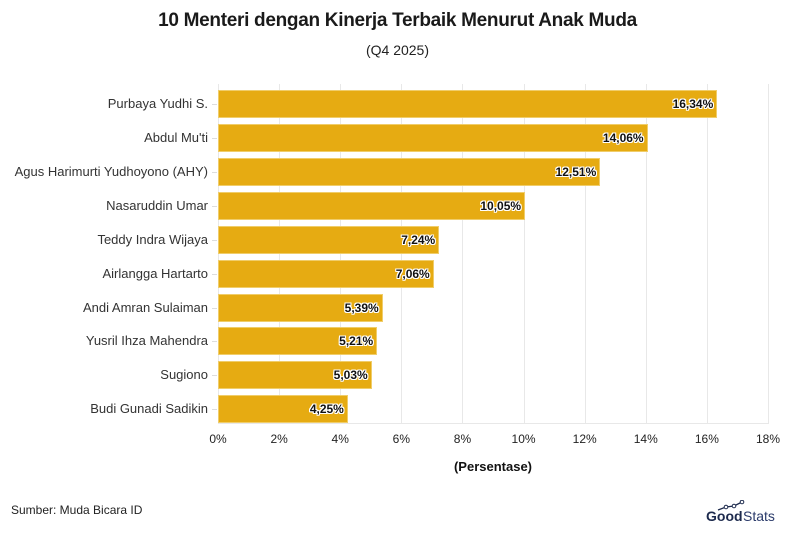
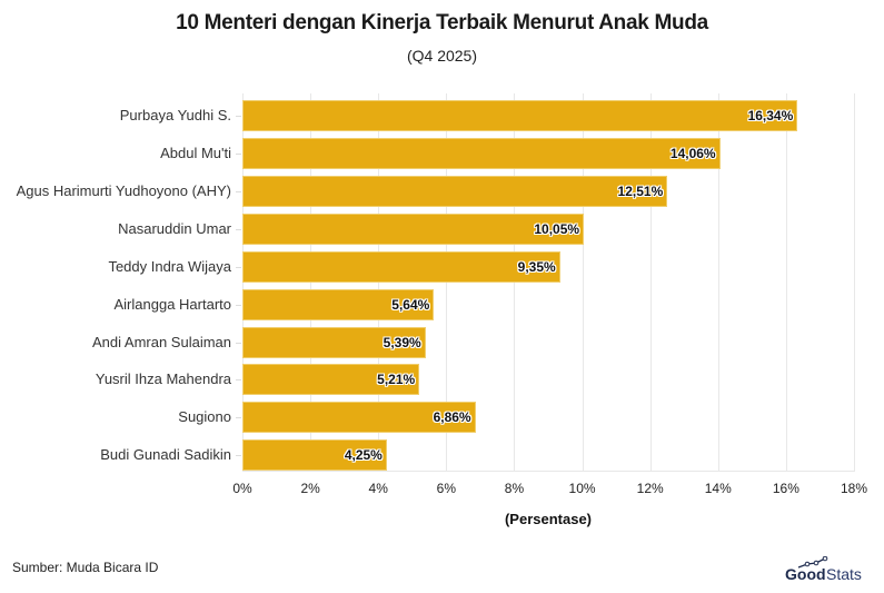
Teddy Indra Wijaya: 7,24% -> 9,35%
Airlangga Hartarto: 7,06% -> 5,64%
Sugiono: 5,03% -> 6,86%
